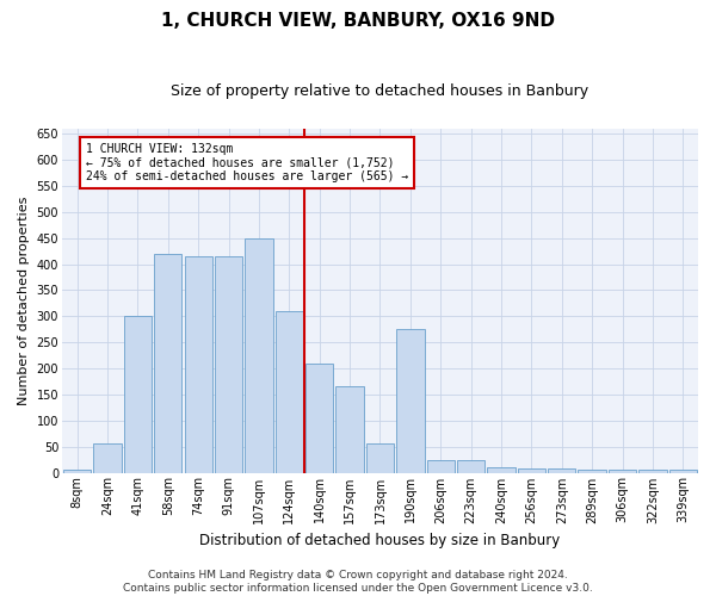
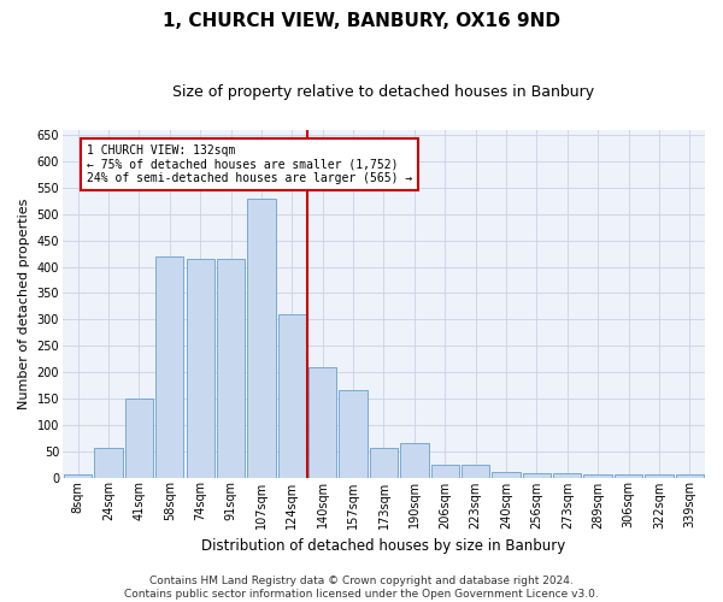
41sqm: 300 -> 150
107sqm: 450 -> 530
190sqm: 275 -> 65
